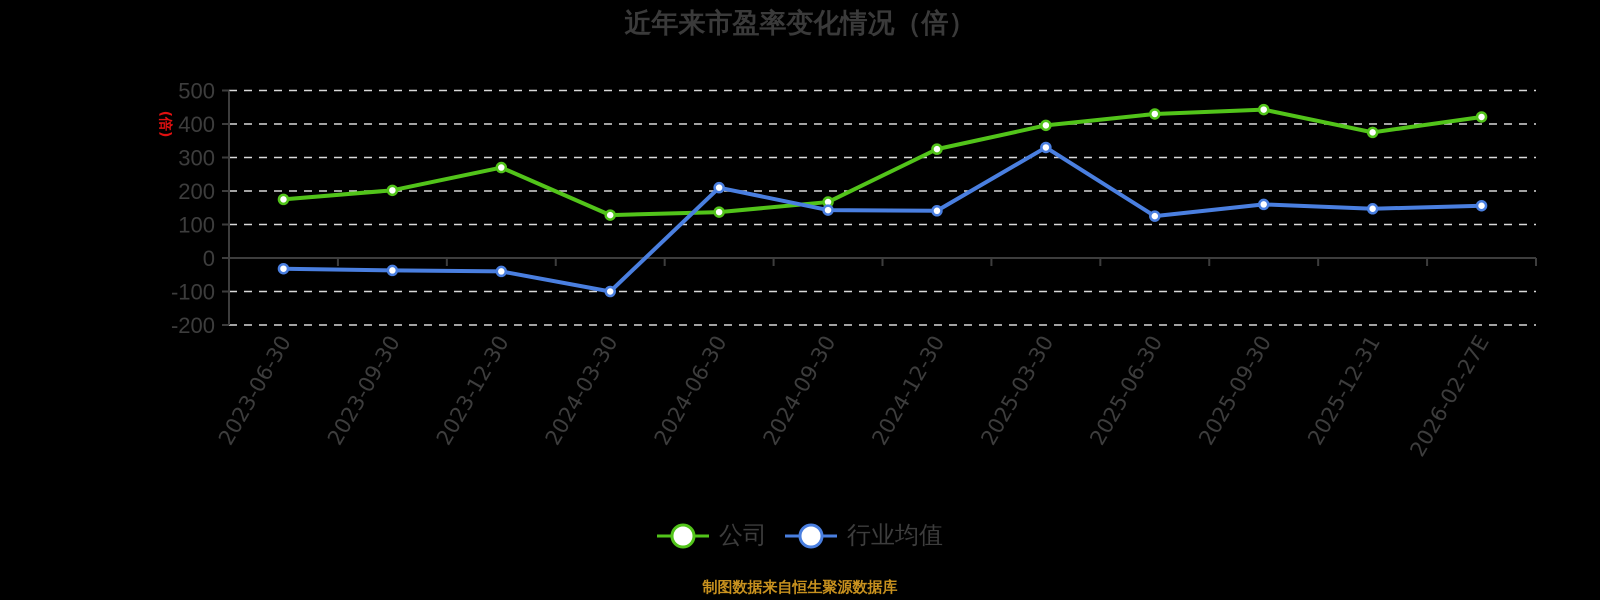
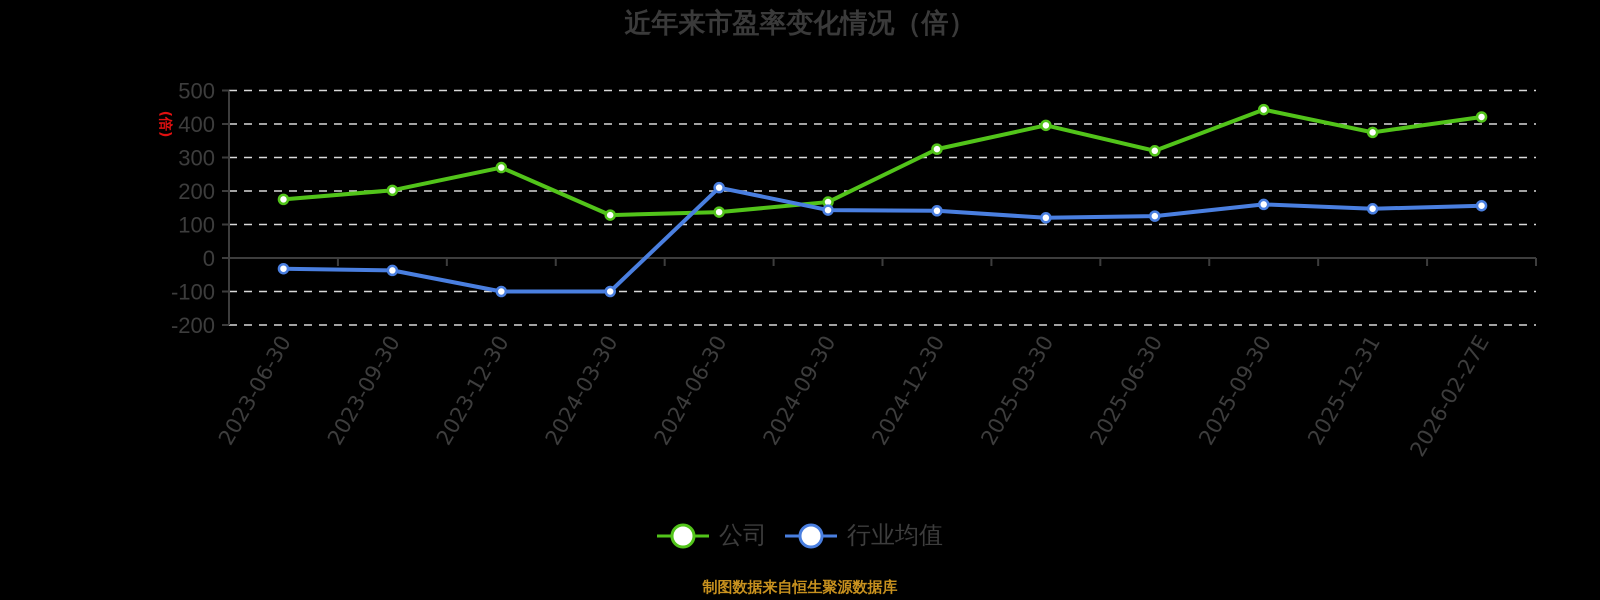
行业均值/2023-12-30: -40 -> -100
行业均值/2025-03-30: 330 -> 120
公司/2025-06-30: 430 -> 320
